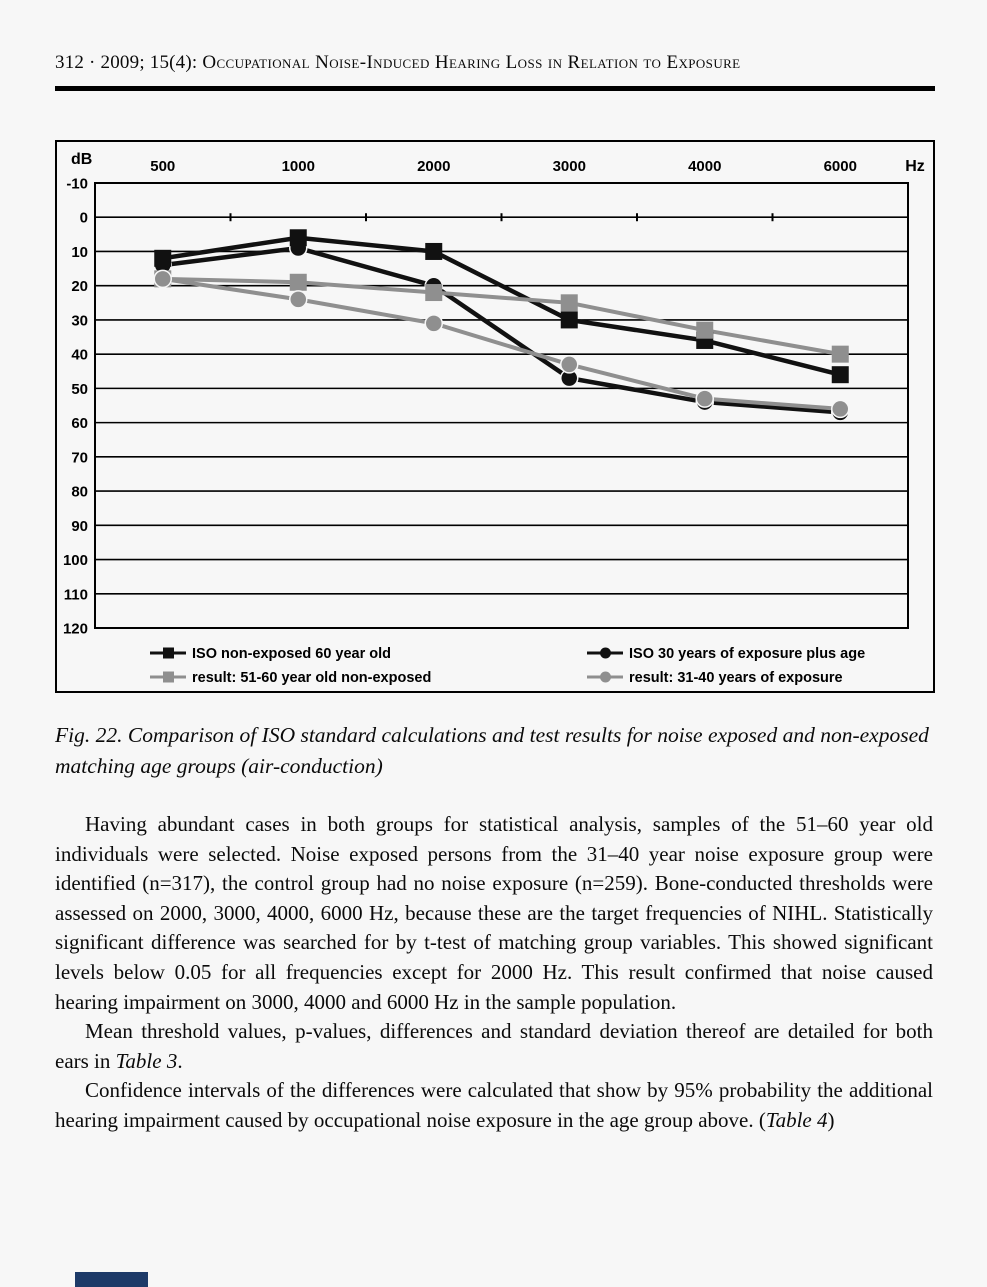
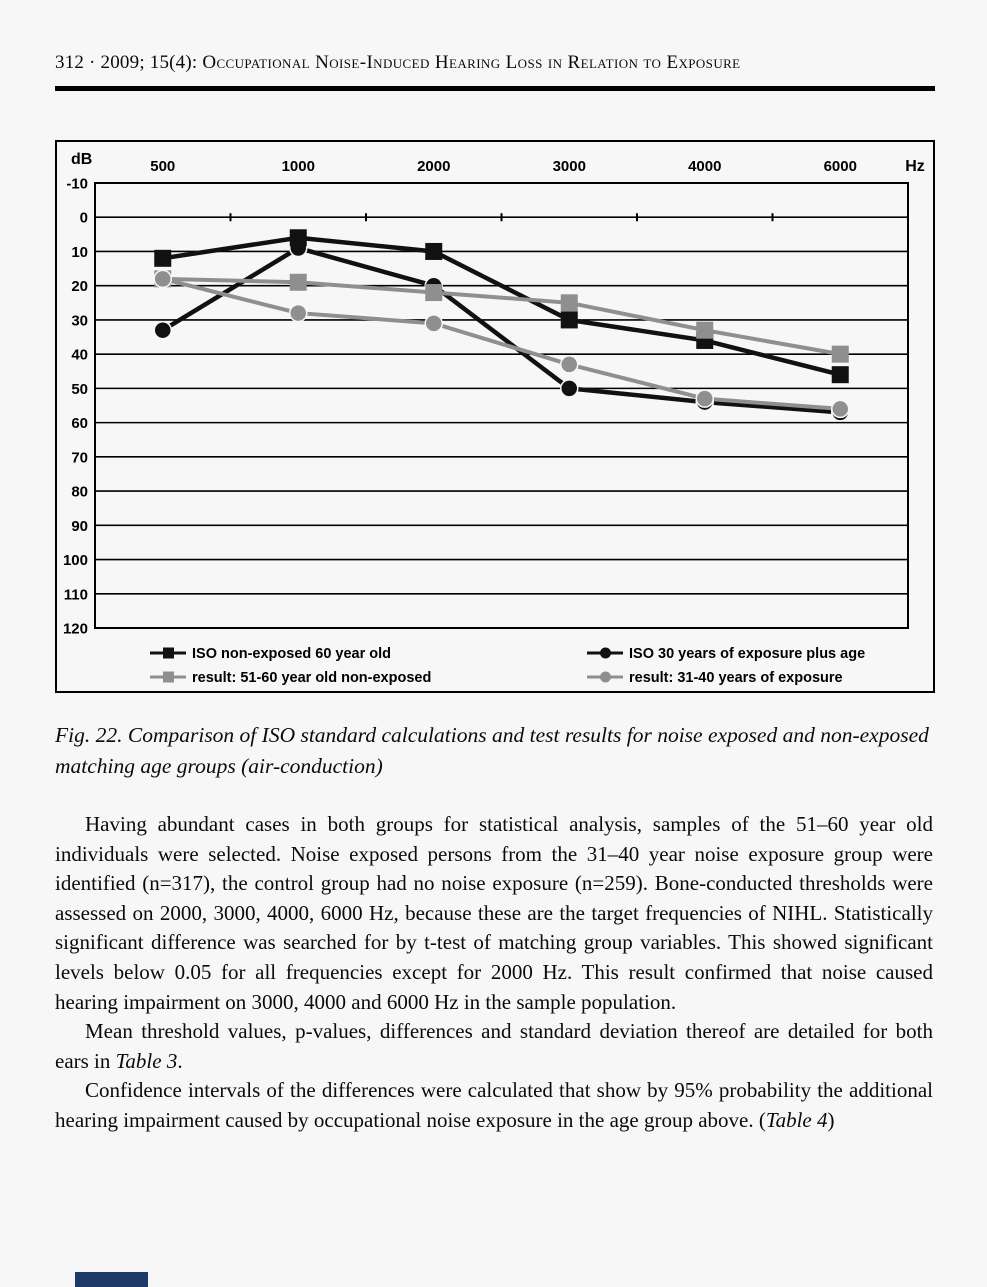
ISO 30 years of exposure plus age/500: 14 -> 33
result: 31-40 years of exposure/1000: 24 -> 28
ISO 30 years of exposure plus age/3000: 47 -> 50
